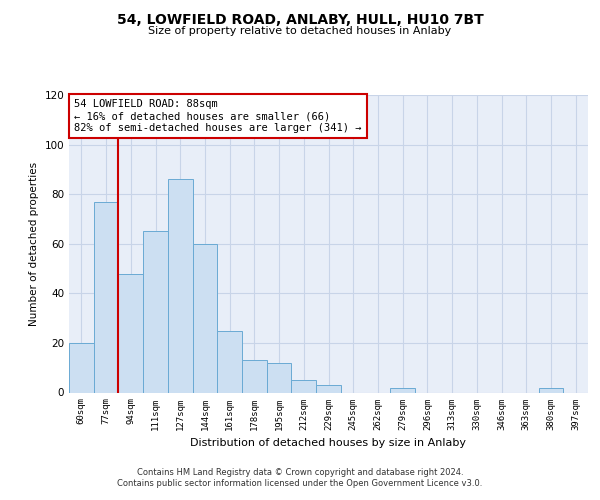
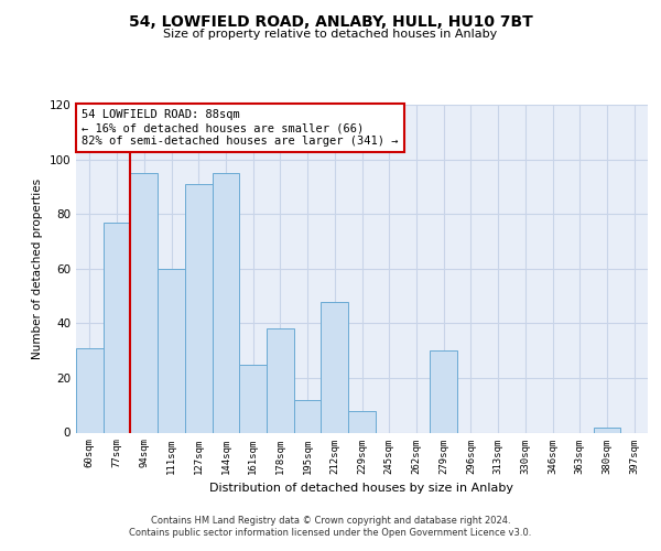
60sqm: 20 -> 31
94sqm: 48 -> 95
111sqm: 65 -> 60
127sqm: 86 -> 91
144sqm: 60 -> 95
178sqm: 13 -> 38
212sqm: 5 -> 48
229sqm: 3 -> 8
279sqm: 2 -> 30
